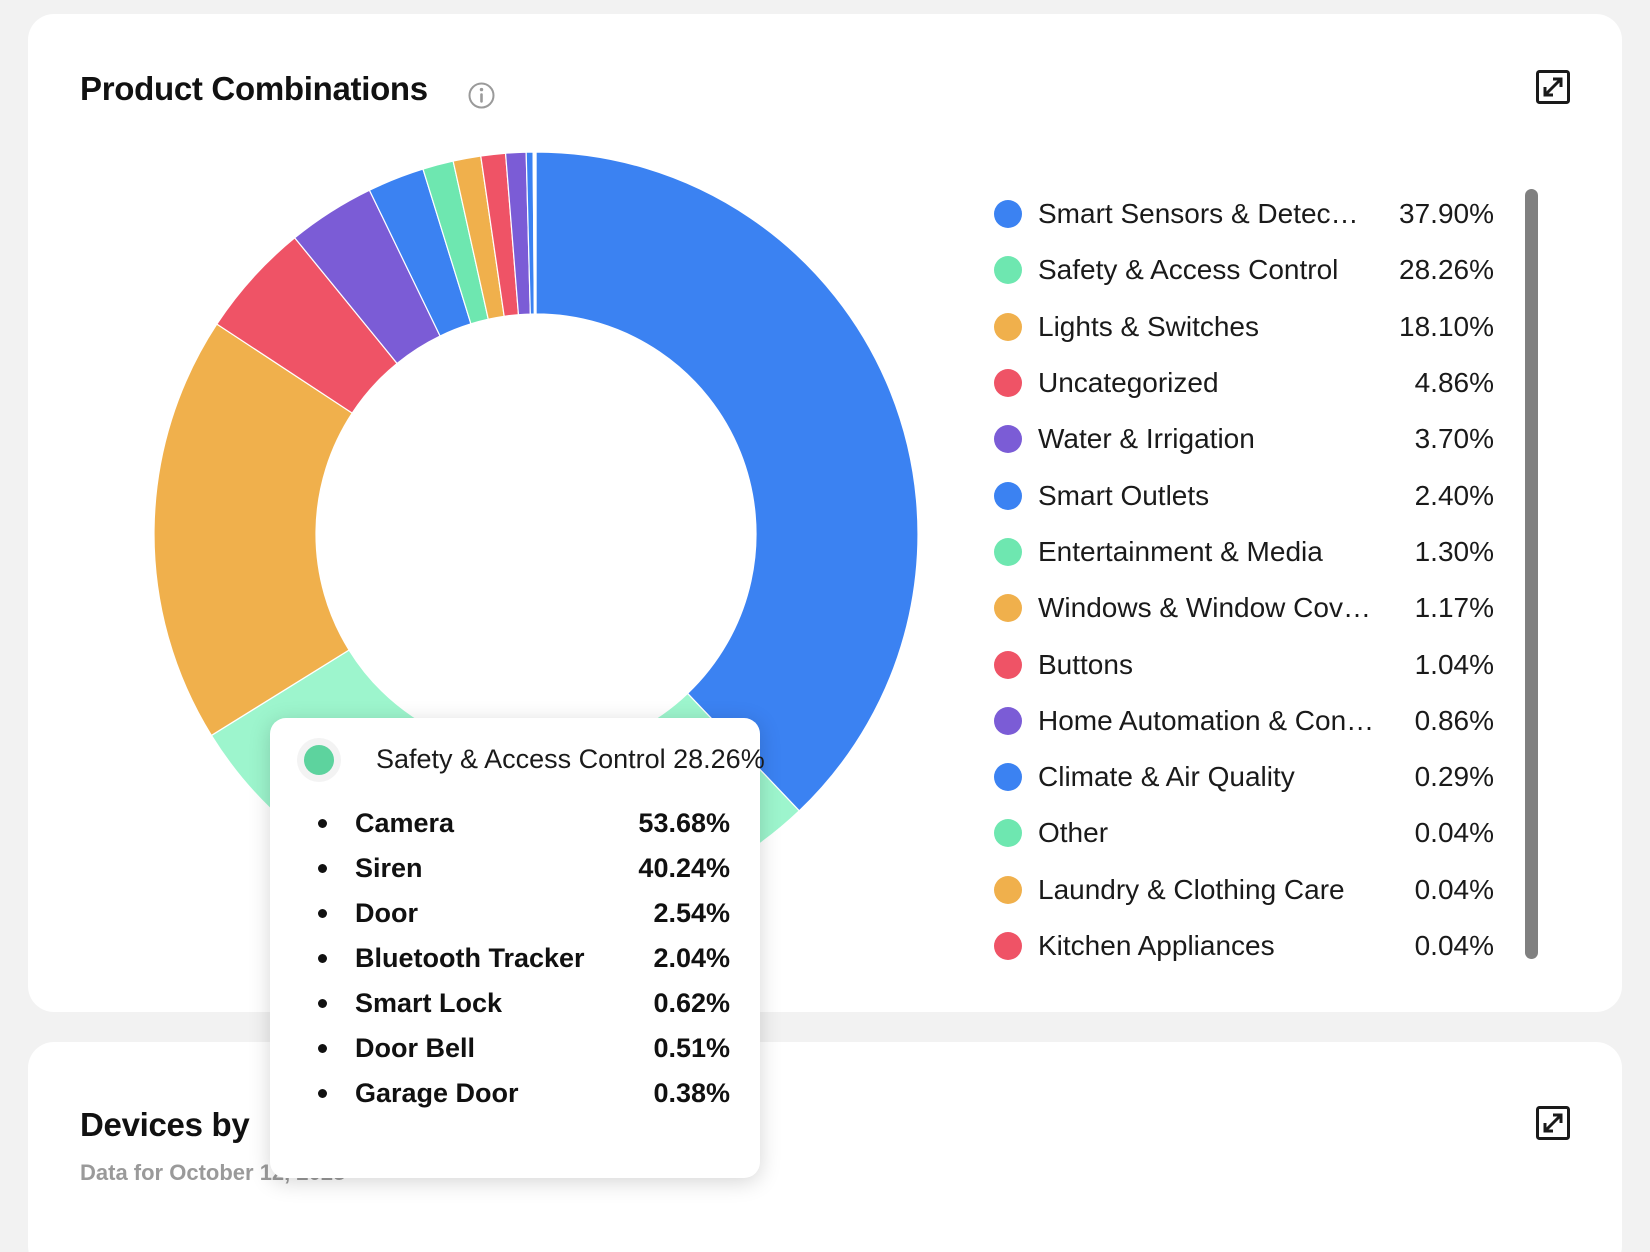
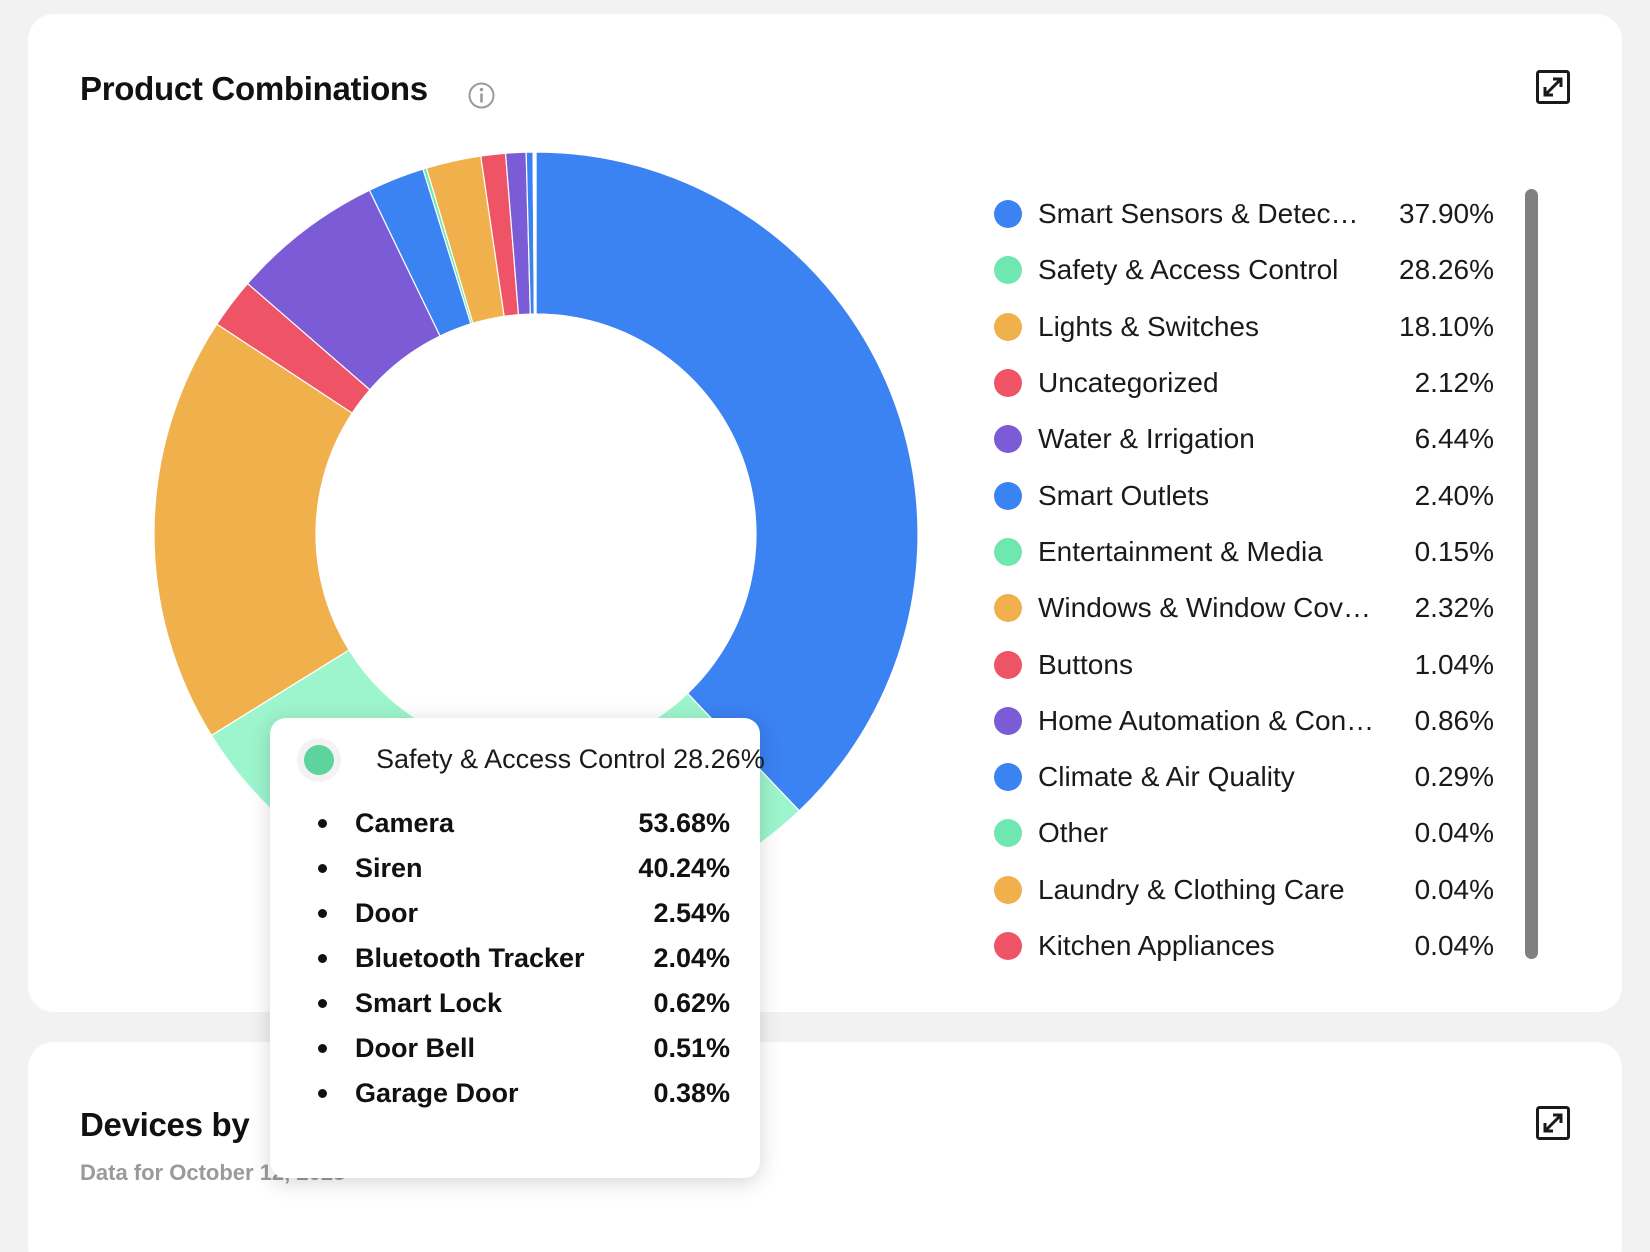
Uncategorized: 4.86% -> 2.12%
Water & Irrigation: 3.70% -> 6.44%
Entertainment & Media: 1.30% -> 0.15%
Windows & Window Cov…: 1.17% -> 2.32%
